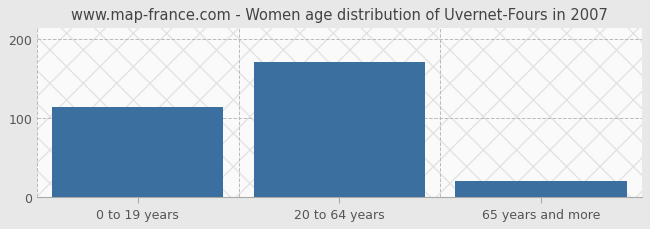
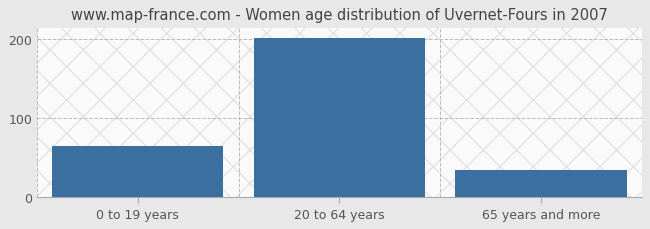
0 to 19 years: 114 -> 65
20 to 64 years: 172 -> 202
65 years and more: 20 -> 35
